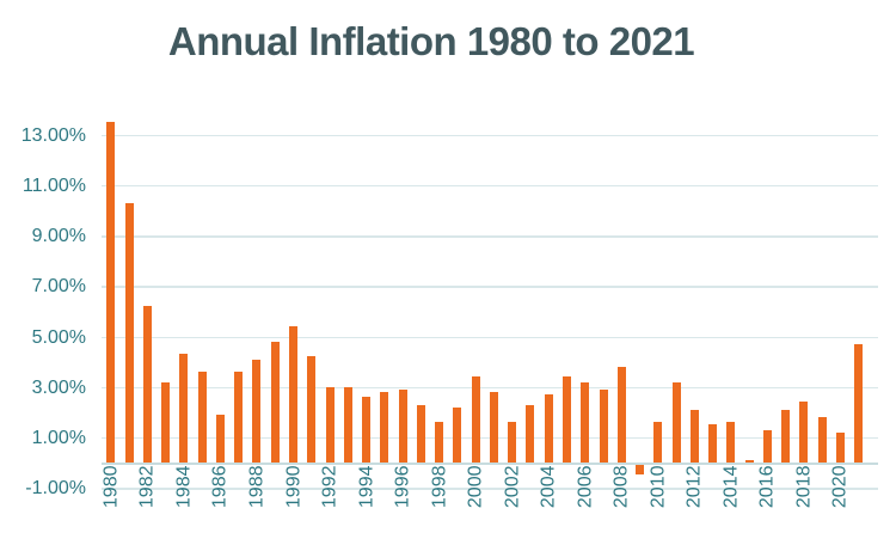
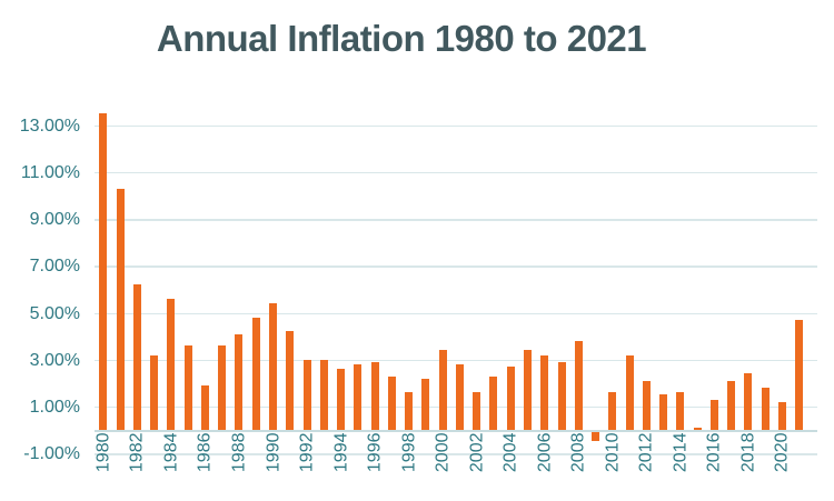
1984: 4.3% -> 5.6%
